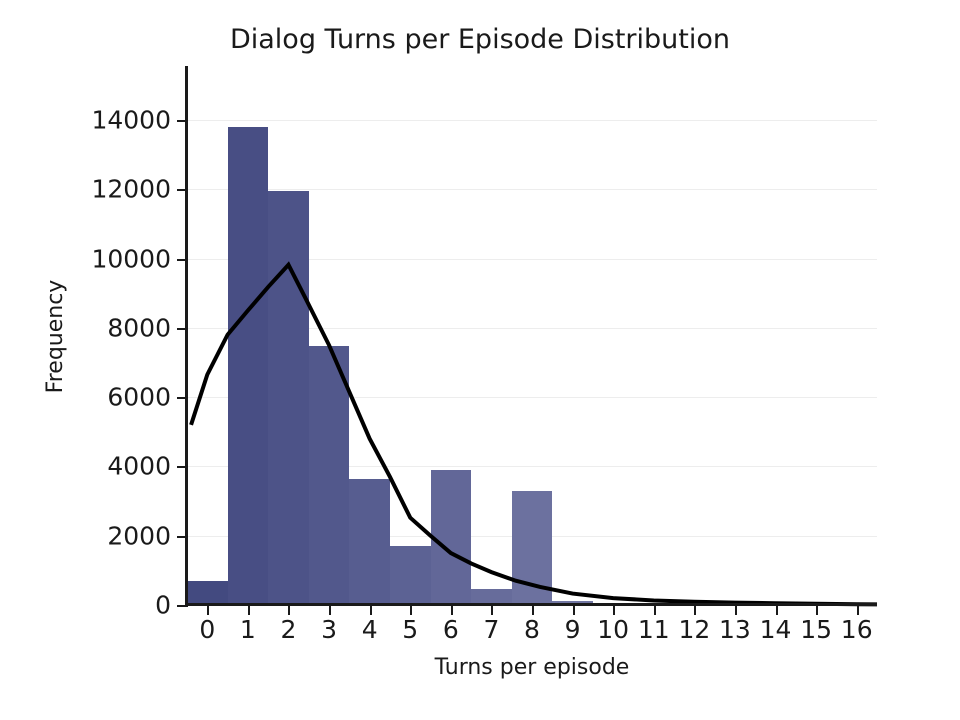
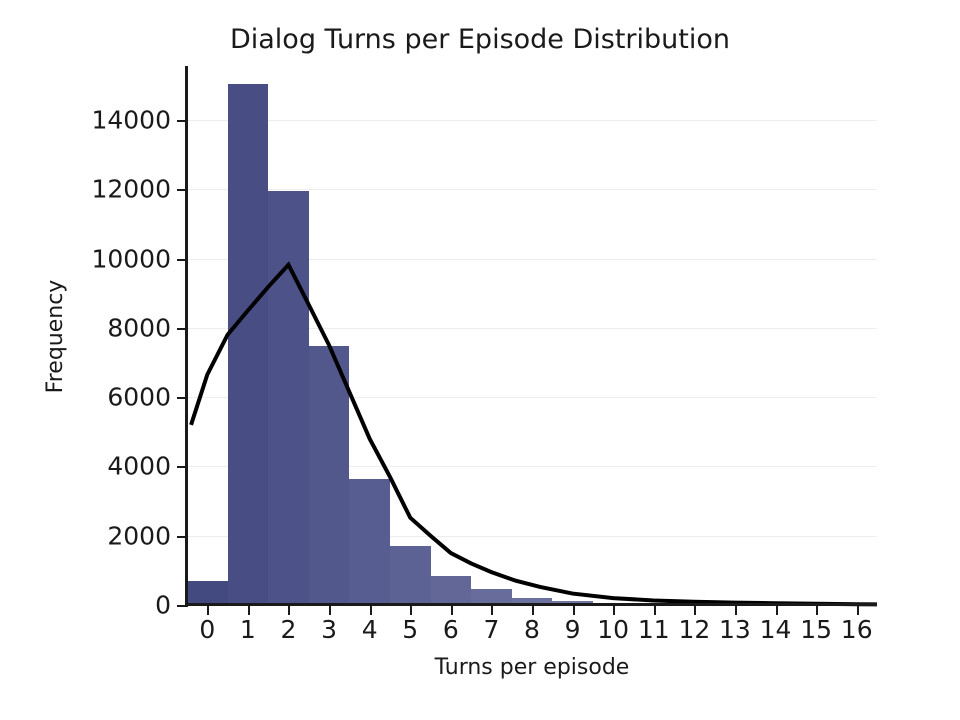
1: 13800 -> 15000
6: 3900 -> 800
8: 3300 -> 200
